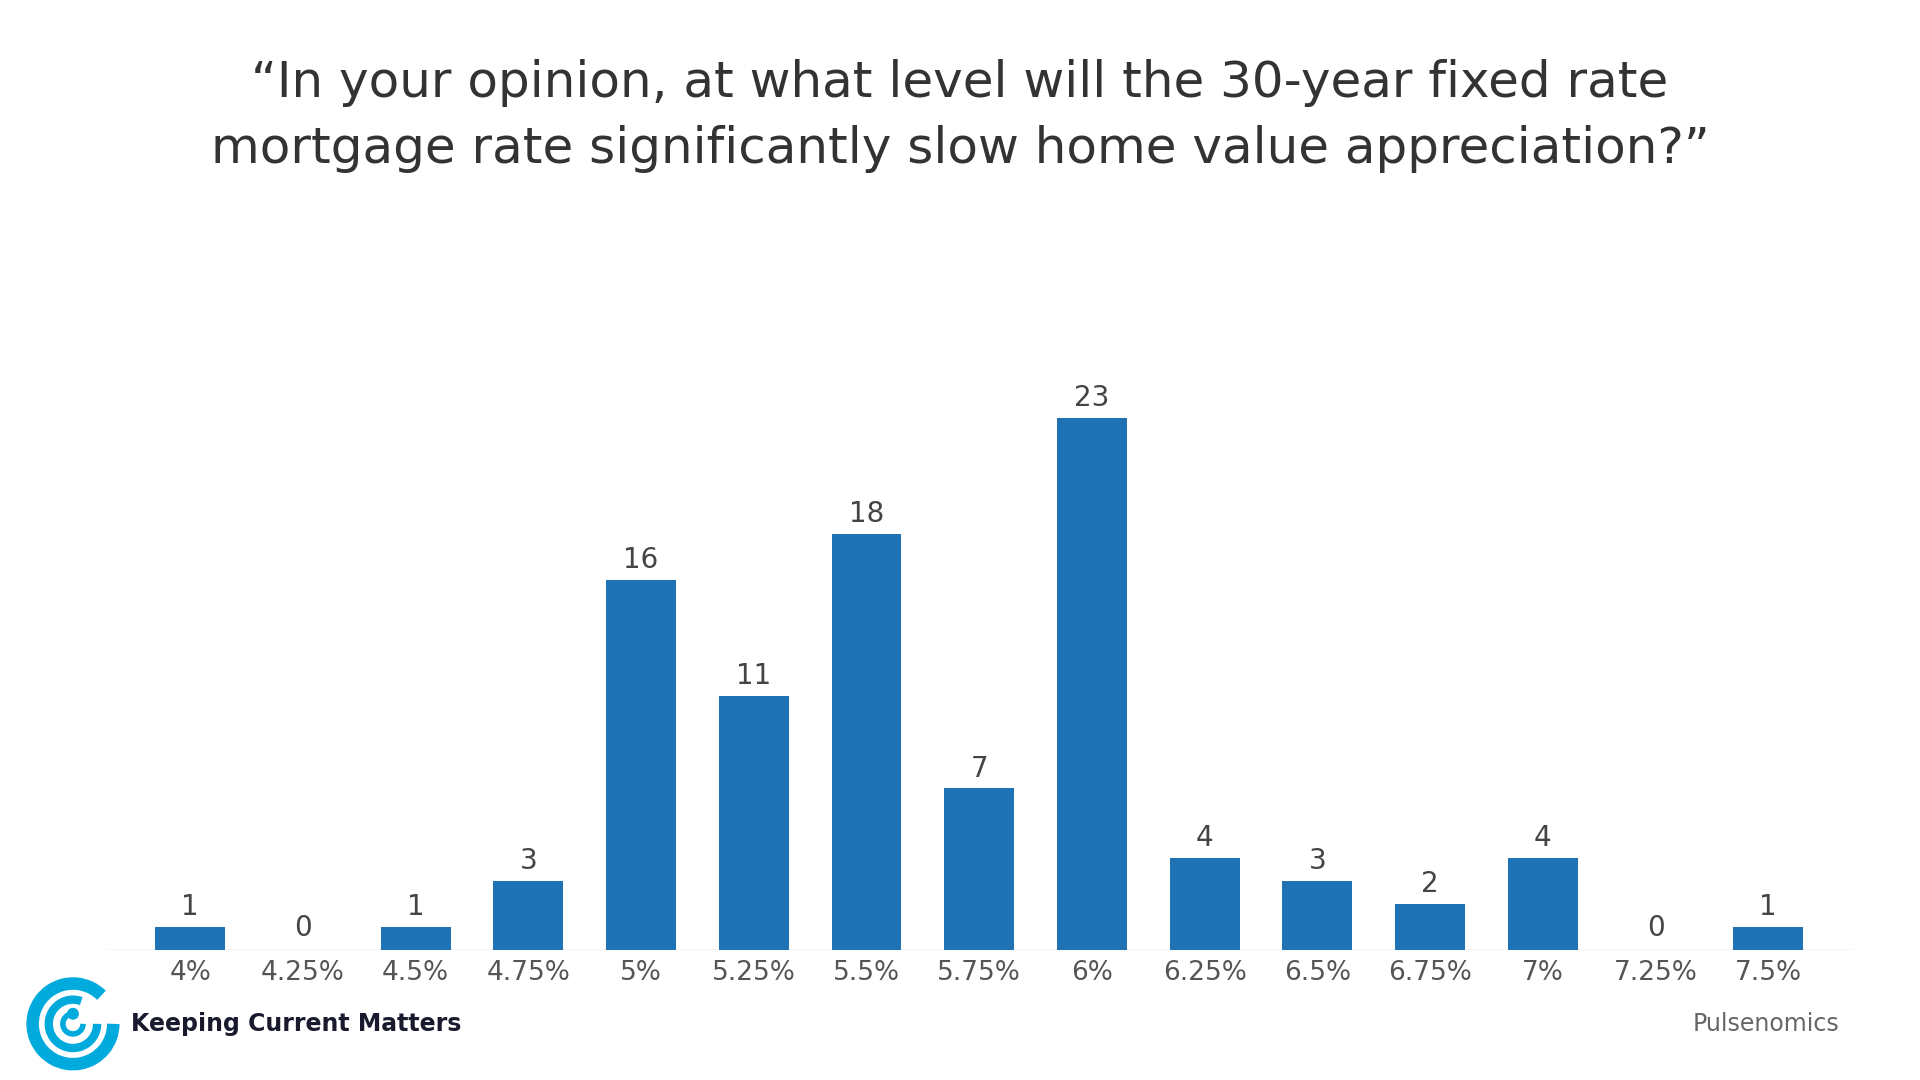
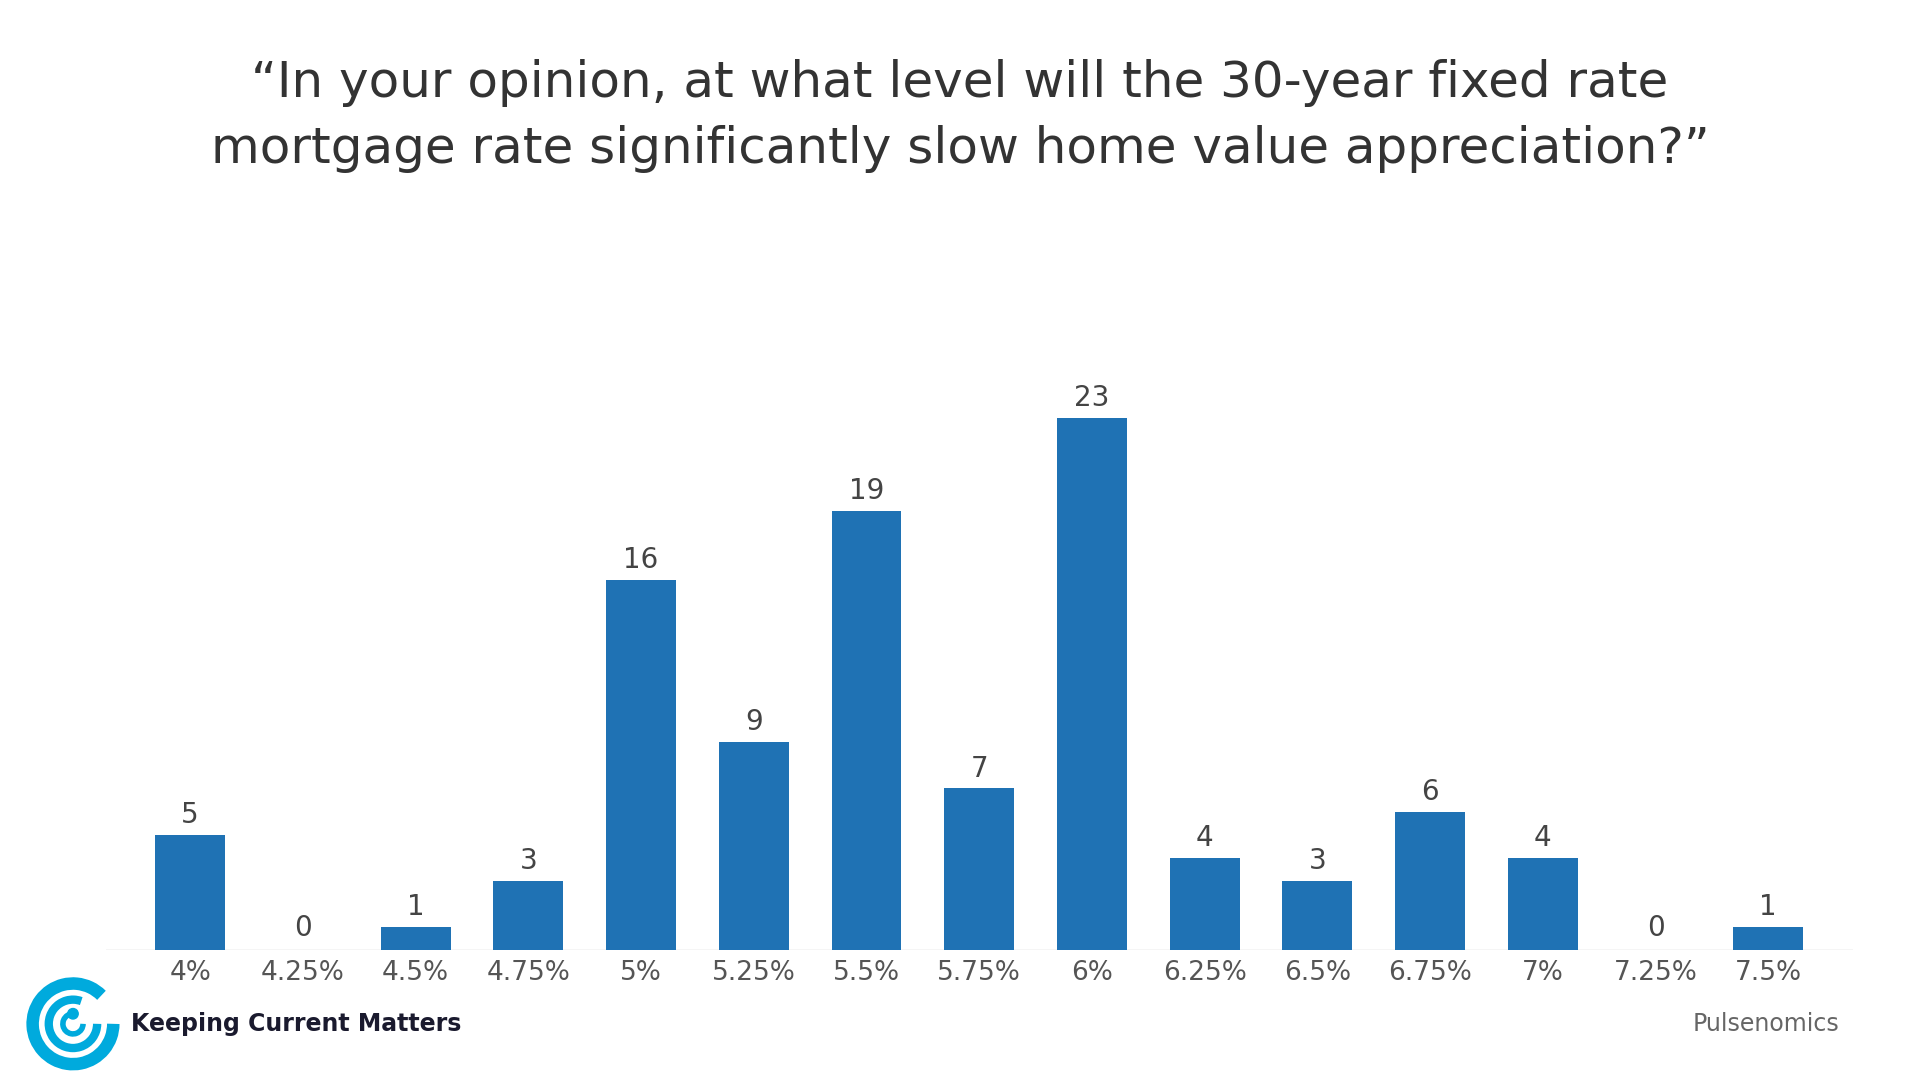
4%: 1 -> 5
5.25%: 11 -> 9
5.5%: 18 -> 19
6.75%: 2 -> 6
